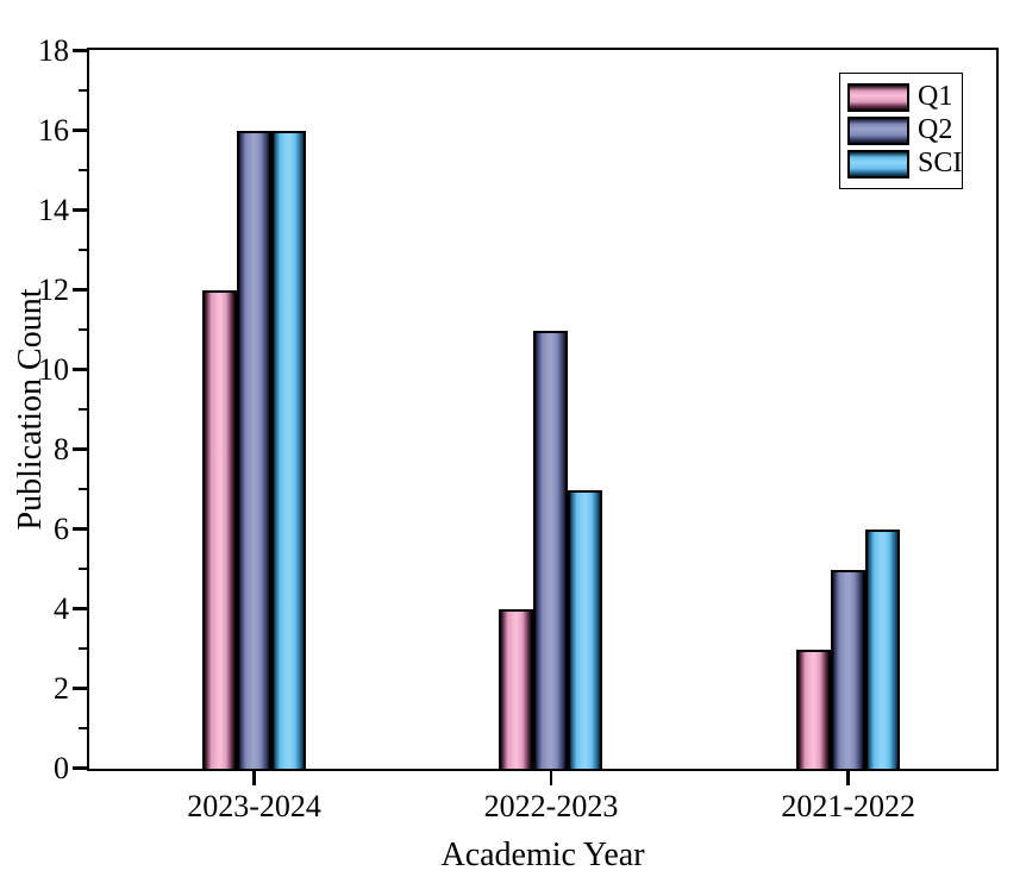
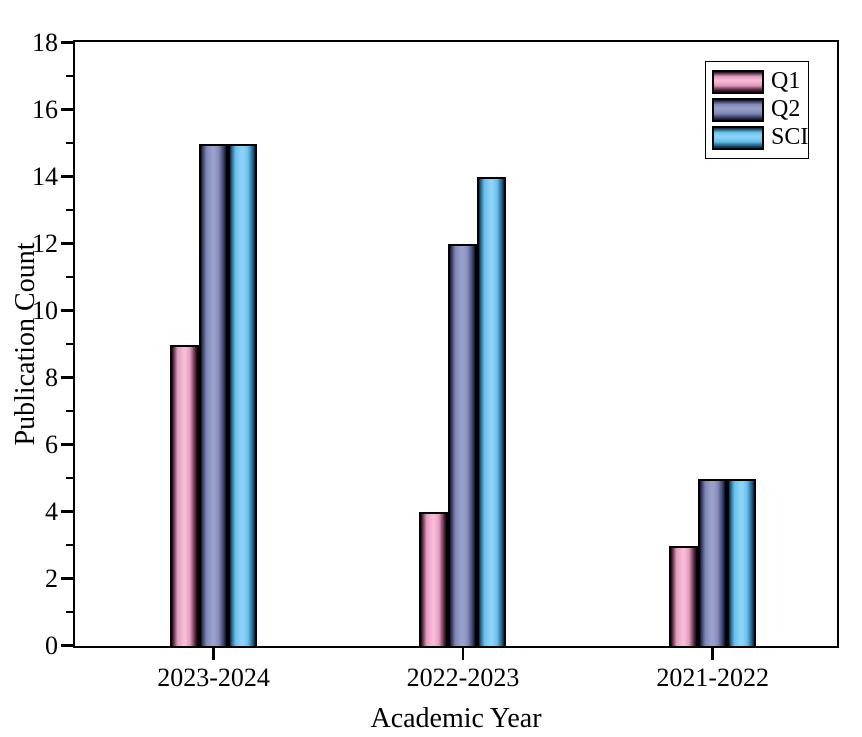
Q1/2023-2024: 12 -> 9
Q2/2023-2024: 16 -> 15
SCI/2023-2024: 16 -> 15
Q2/2022-2023: 11 -> 12
SCI/2022-2023: 7 -> 14
SCI/2021-2022: 6 -> 5
